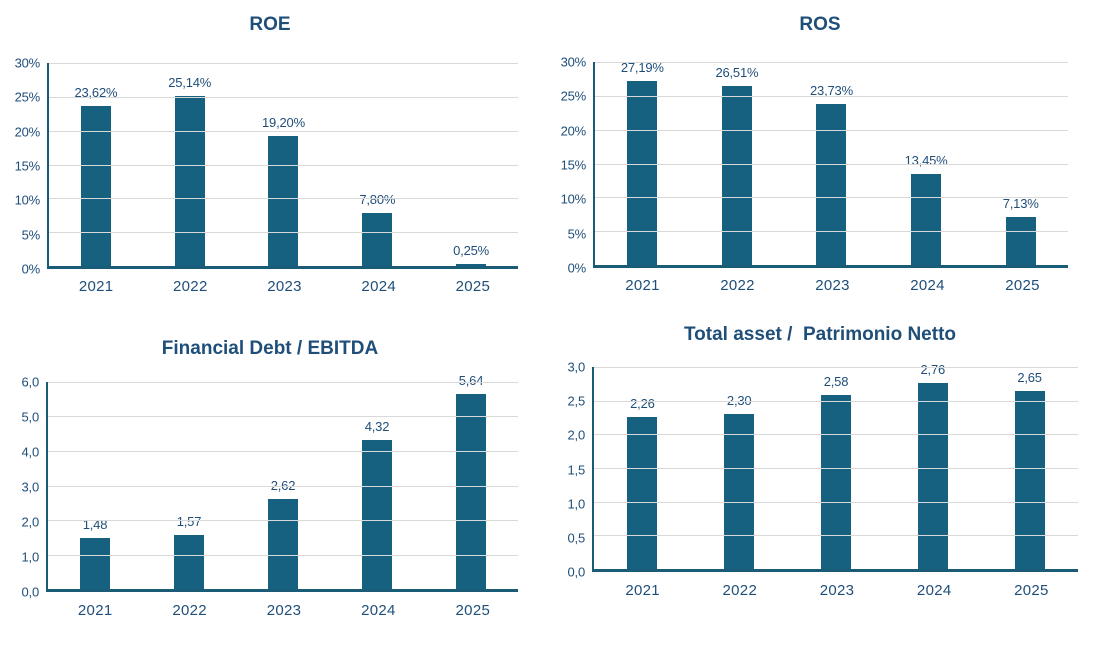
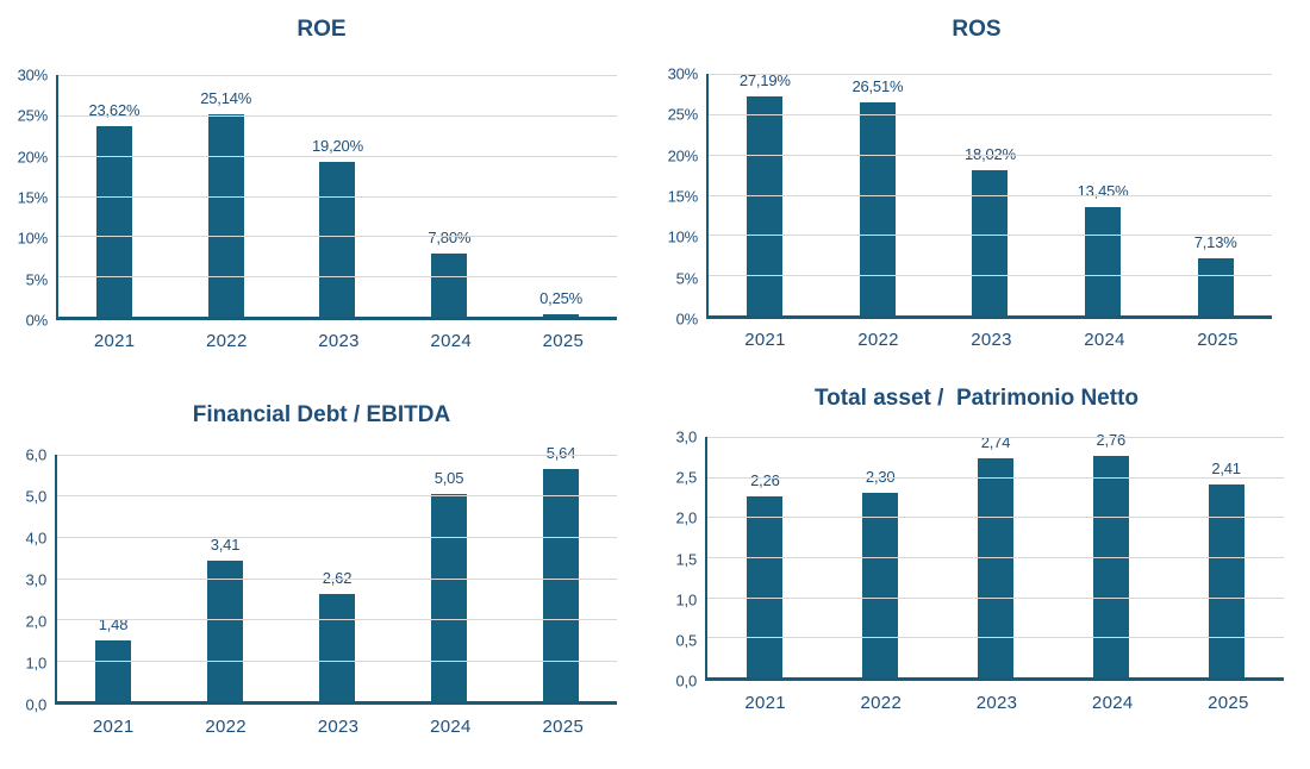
ROS/2023: 23,73% -> 18,02%
Financial Debt / EBITDA/2022: 1,57 -> 3,41
Financial Debt / EBITDA/2024: 4,32 -> 5,05
Total asset / Patrimonio Netto/2023: 2,58 -> 2,74
Total asset / Patrimonio Netto/2025: 2,65 -> 2,41
